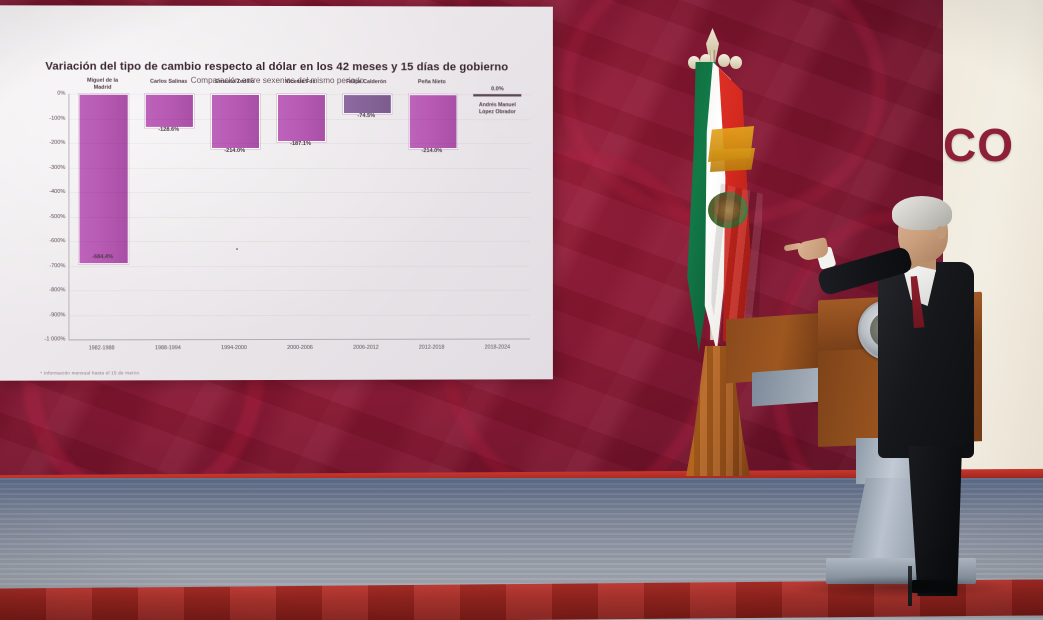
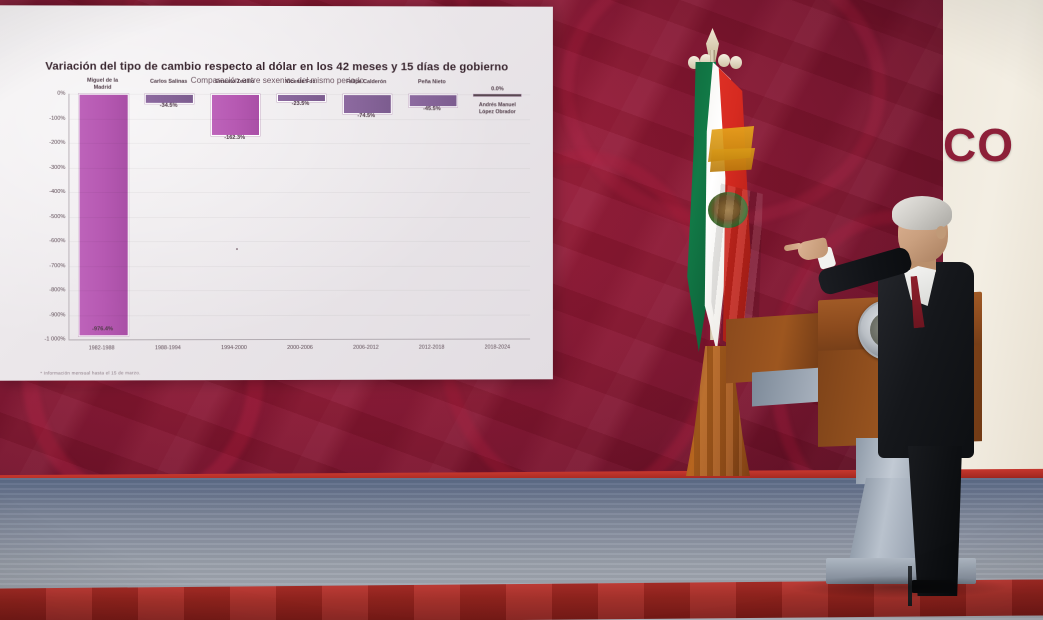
1982-1988: -684.4% -> -976.4%
1988-1994: -128.6% -> -34.5%
1994-2000: -214.0% -> -162.3%
2000-2006: -187.1% -> -23.5%
2012-2018: -214.0% -> -45.5%
